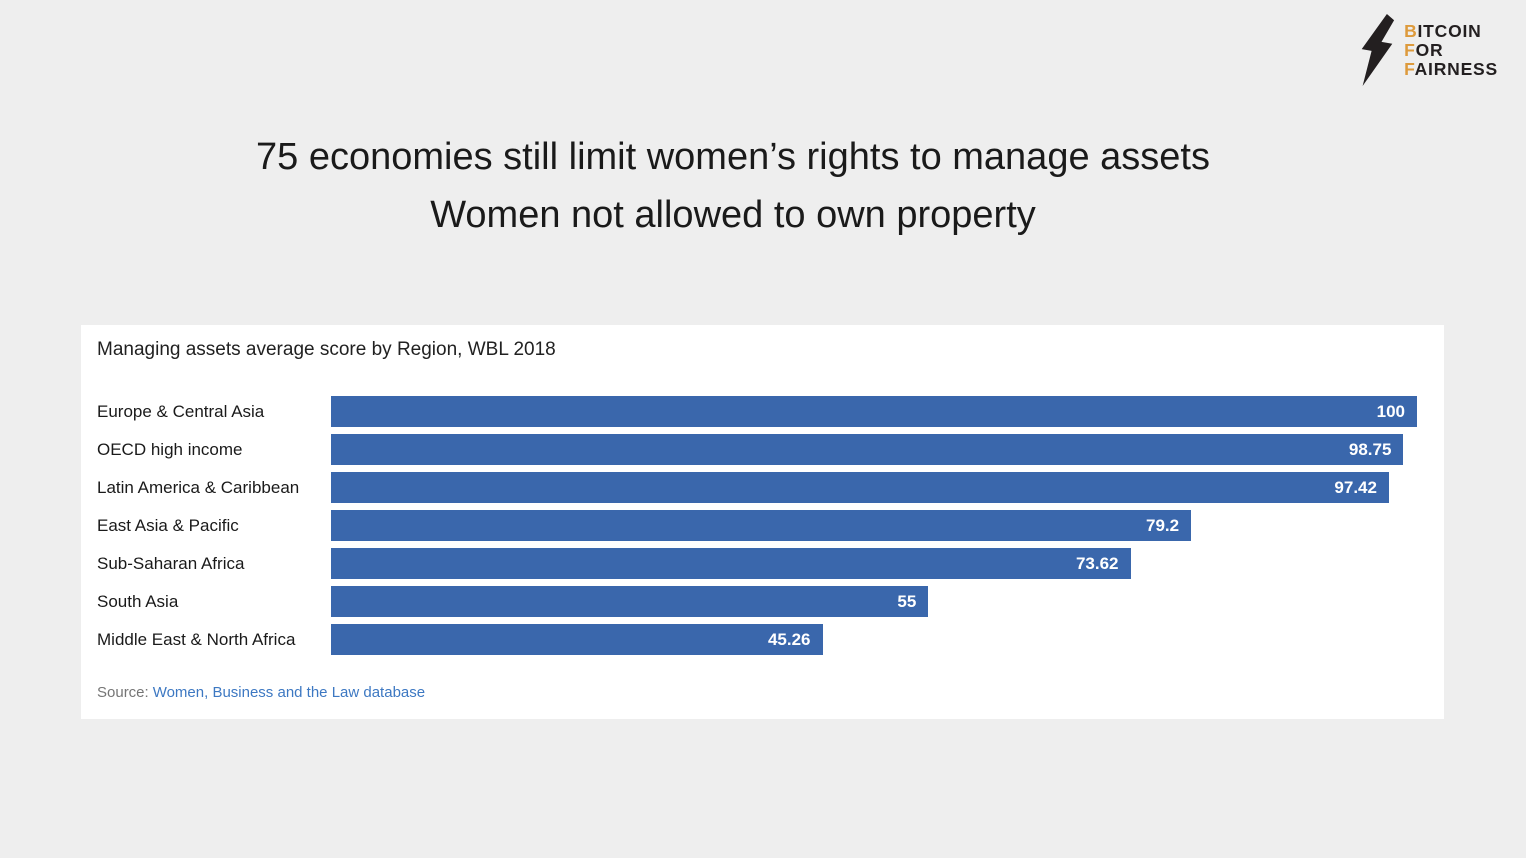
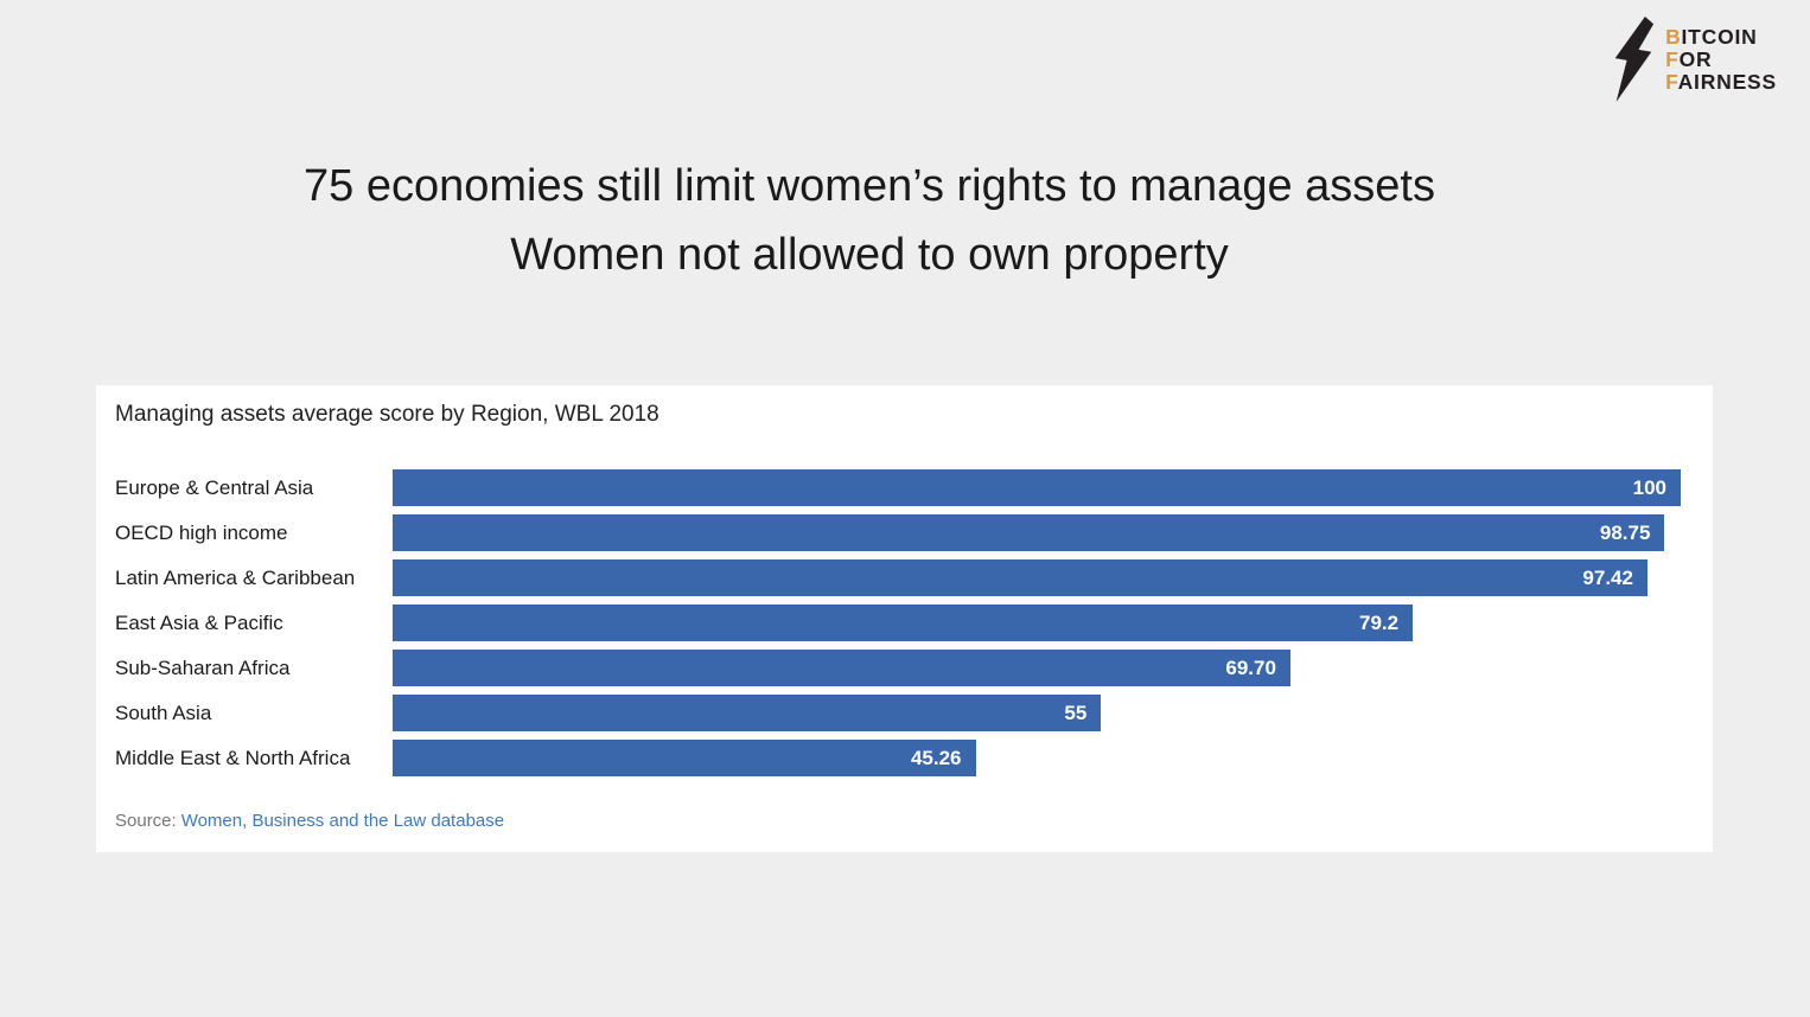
Sub-Saharan Africa: 73.62 -> 69.70
